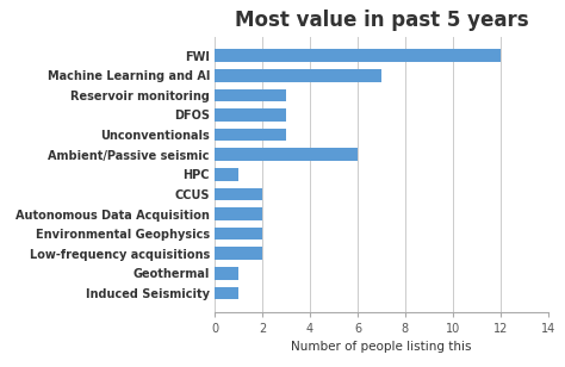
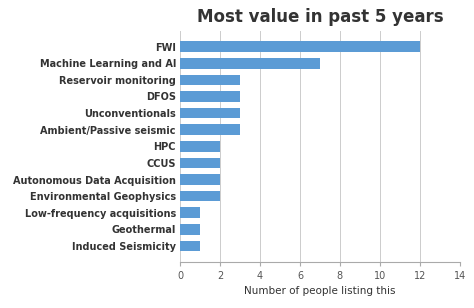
Ambient/Passive seismic: 6 -> 3
HPC: 1 -> 2
Low-frequency acquisitions: 2 -> 1
